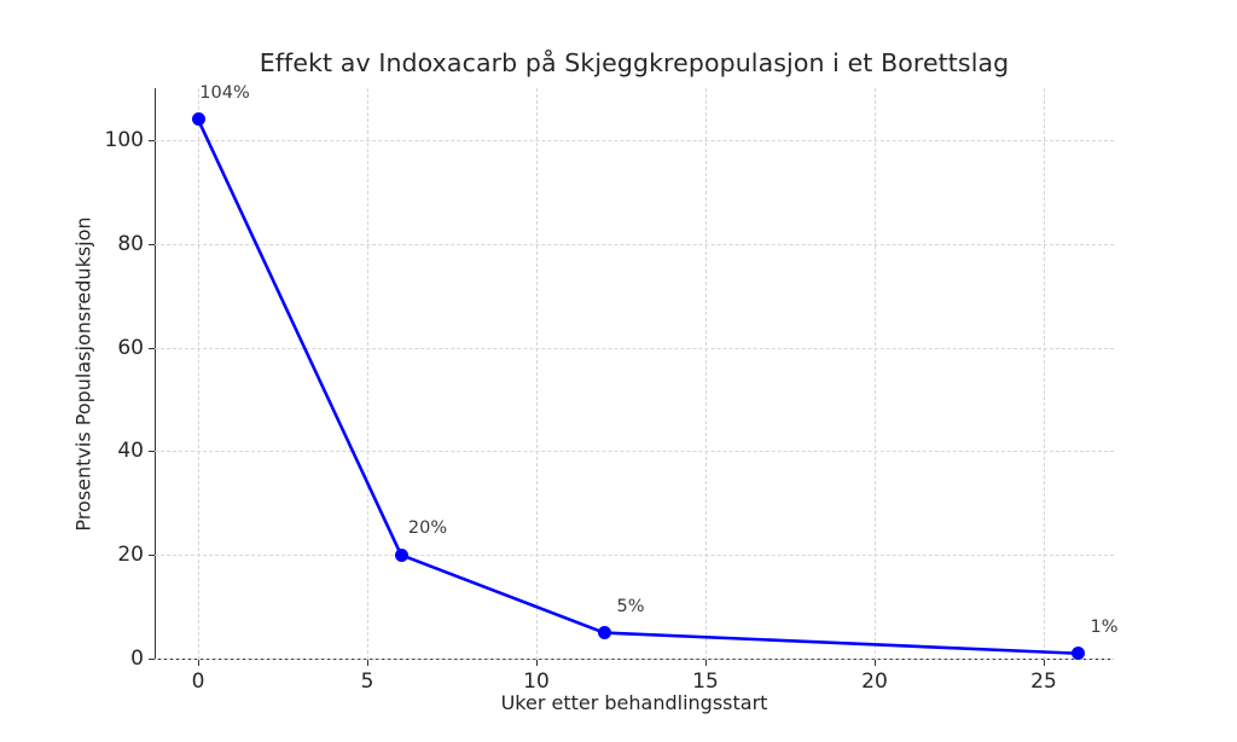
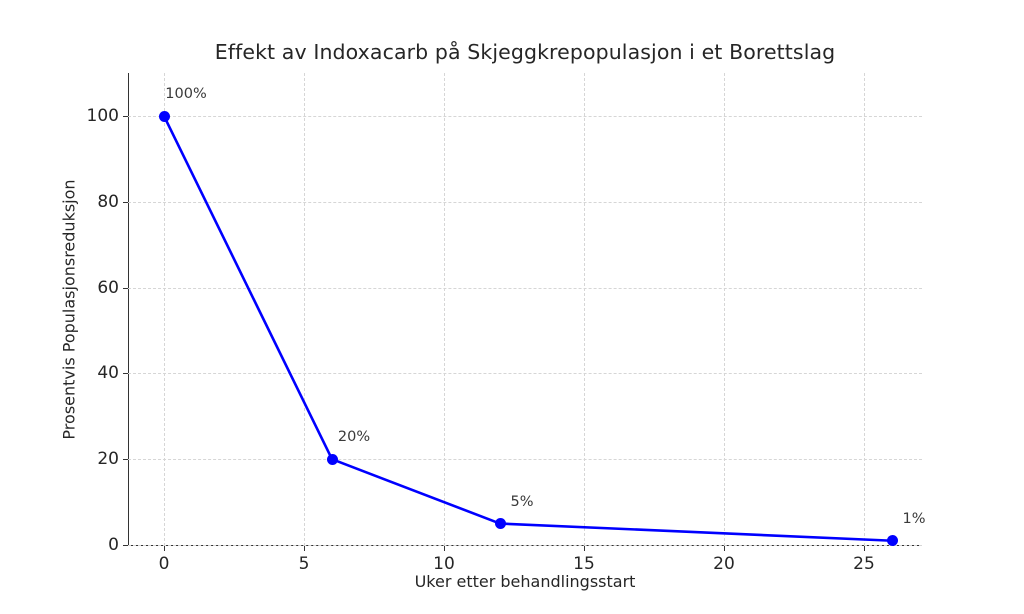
0: 104% -> 100%
